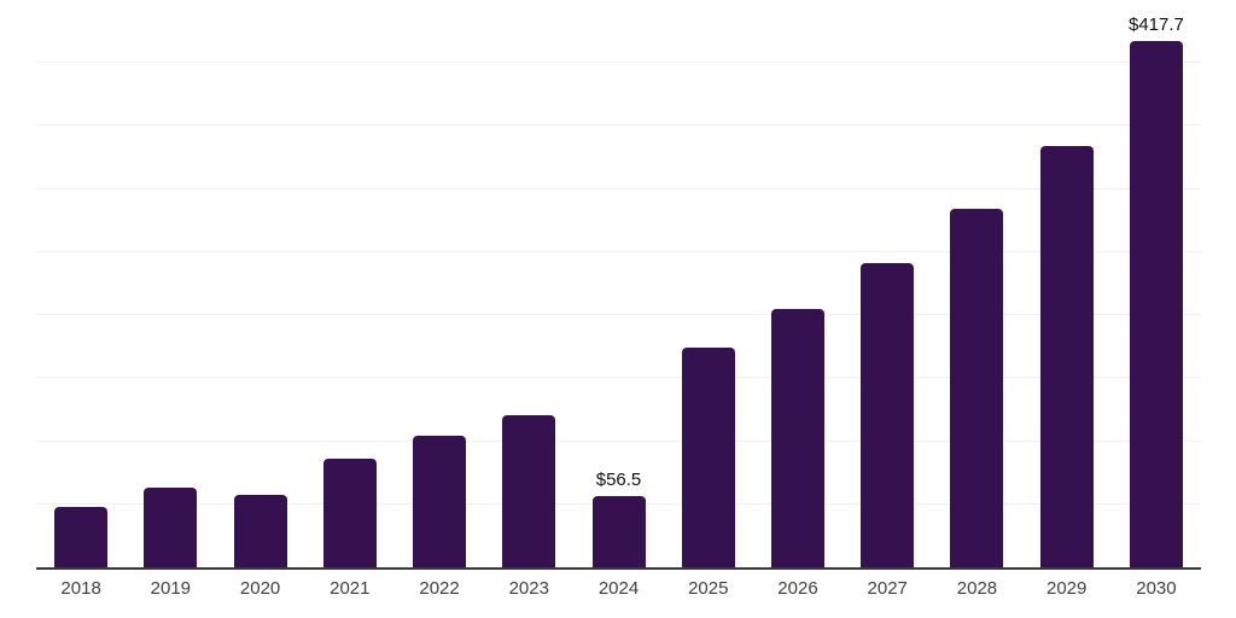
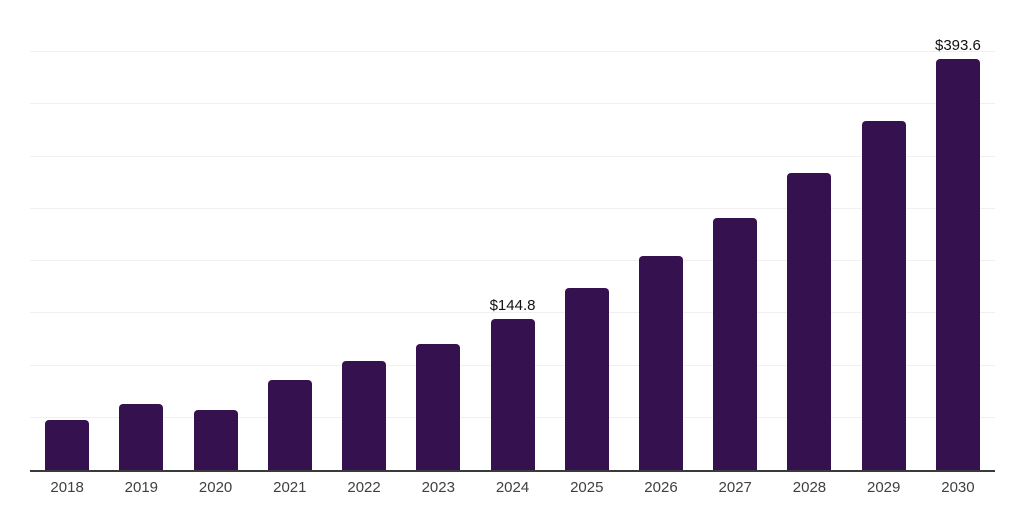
2024: $56.5 -> $144.8
2030: $417.7 -> $393.6
